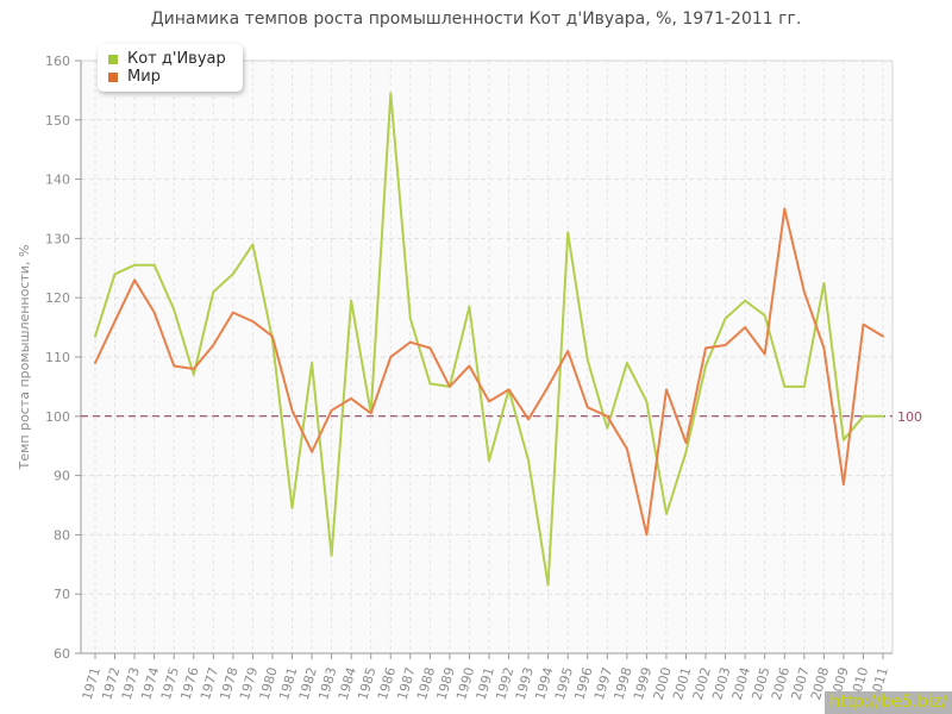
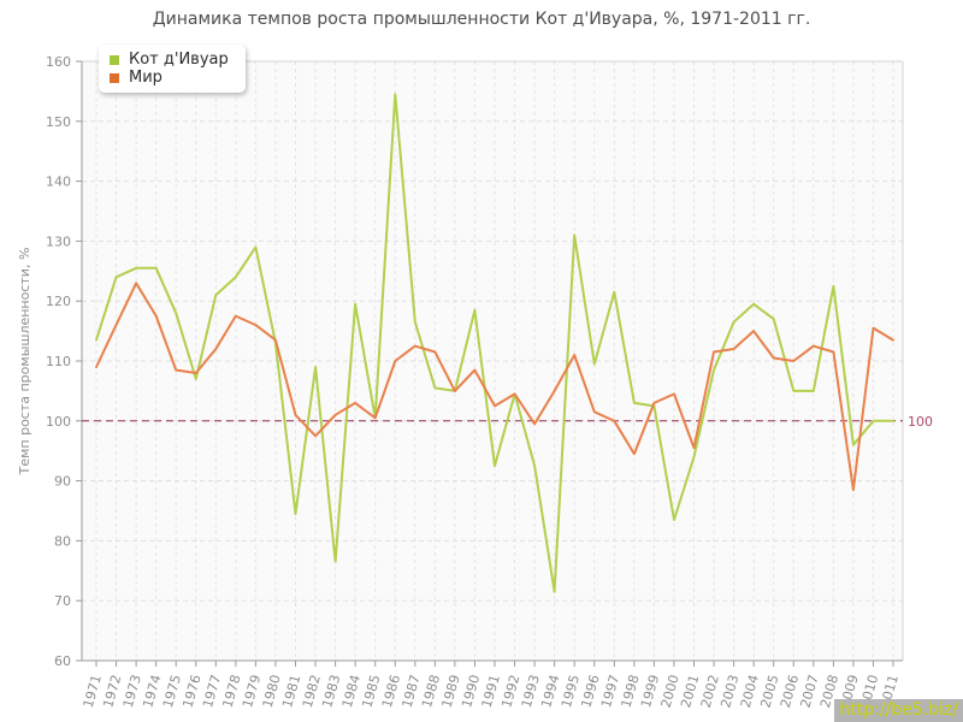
Мир/1982: 94 -> 98
Кот д'Ивуар/1997: 98 -> 122
Кот д'Ивуар/1998: 109 -> 103
Мир/1999: 80 -> 103
Мир/2006: 135 -> 110
Мир/2007: 121 -> 112
